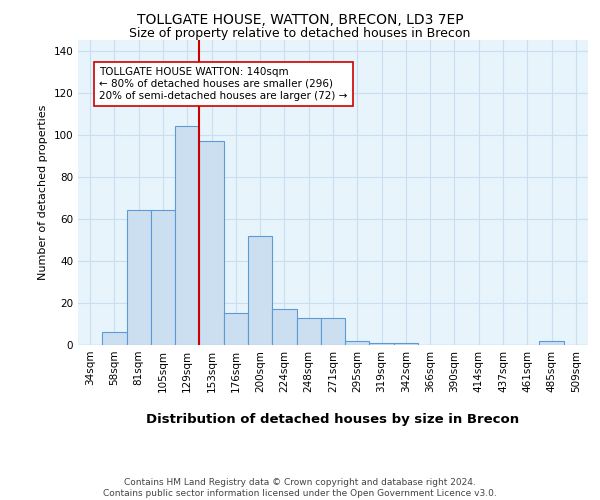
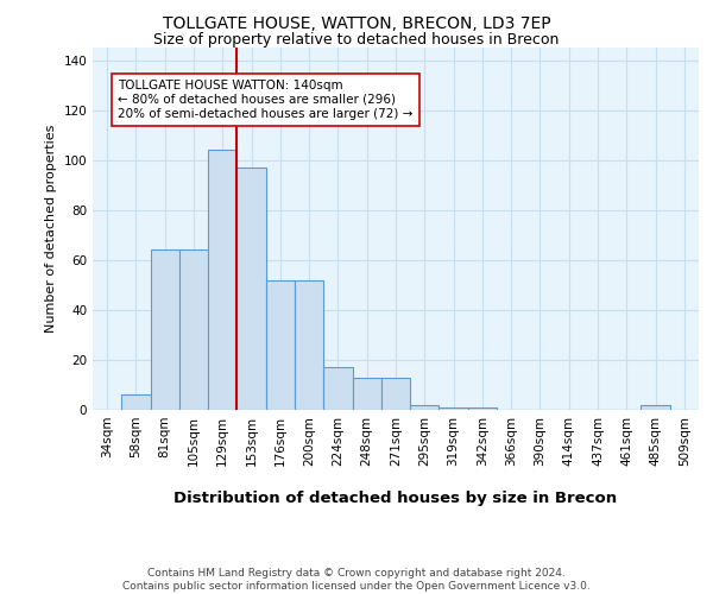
176sqm: 15 -> 52
